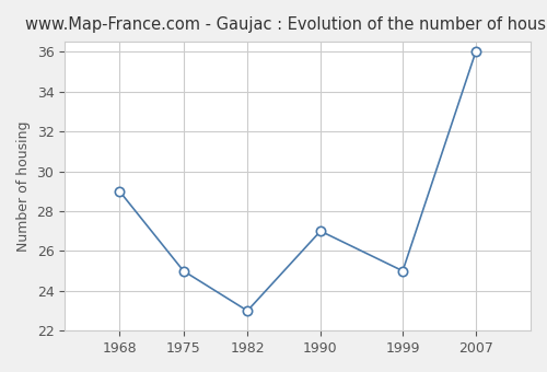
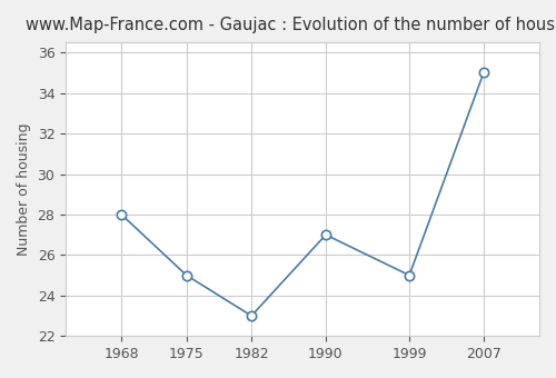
1968: 29 -> 28
2007: 36 -> 35
